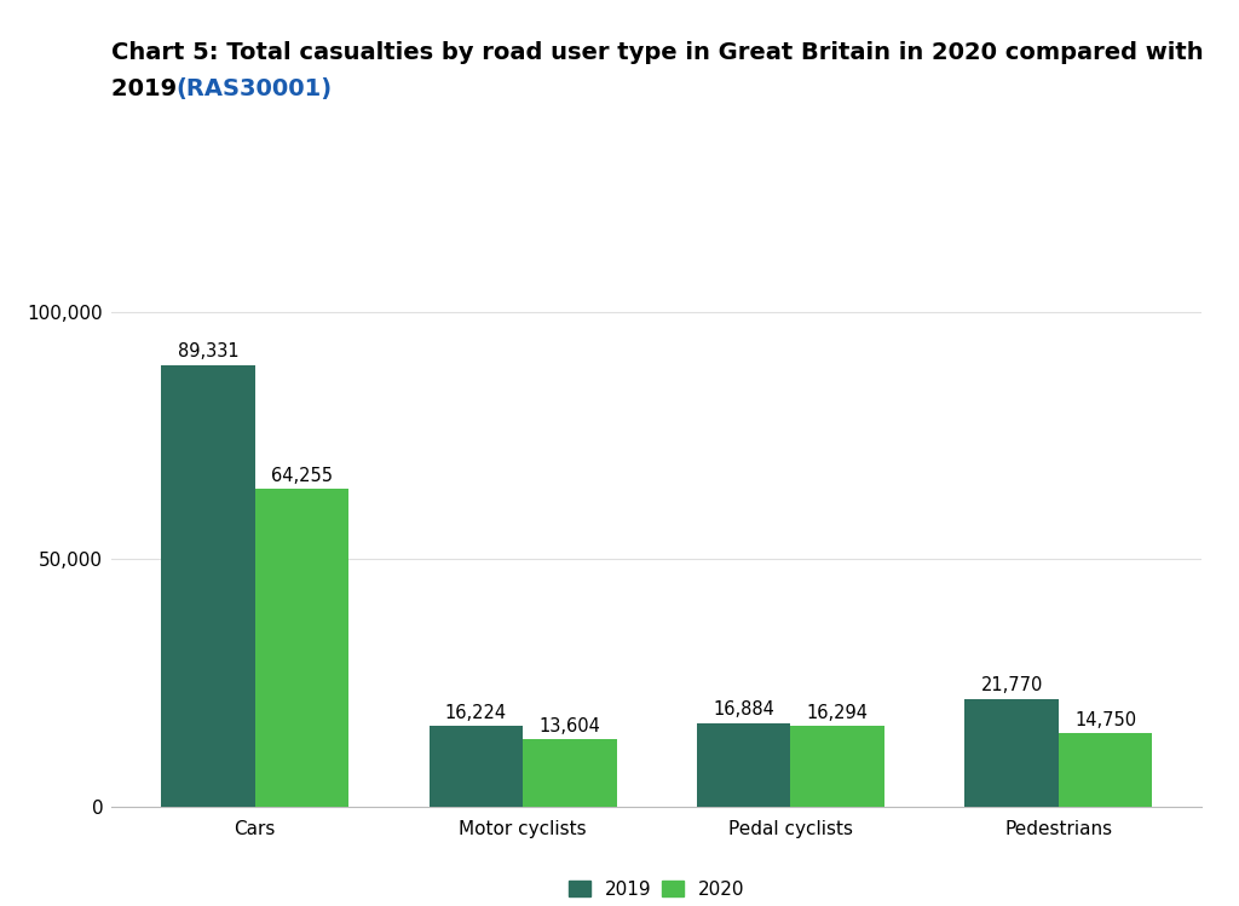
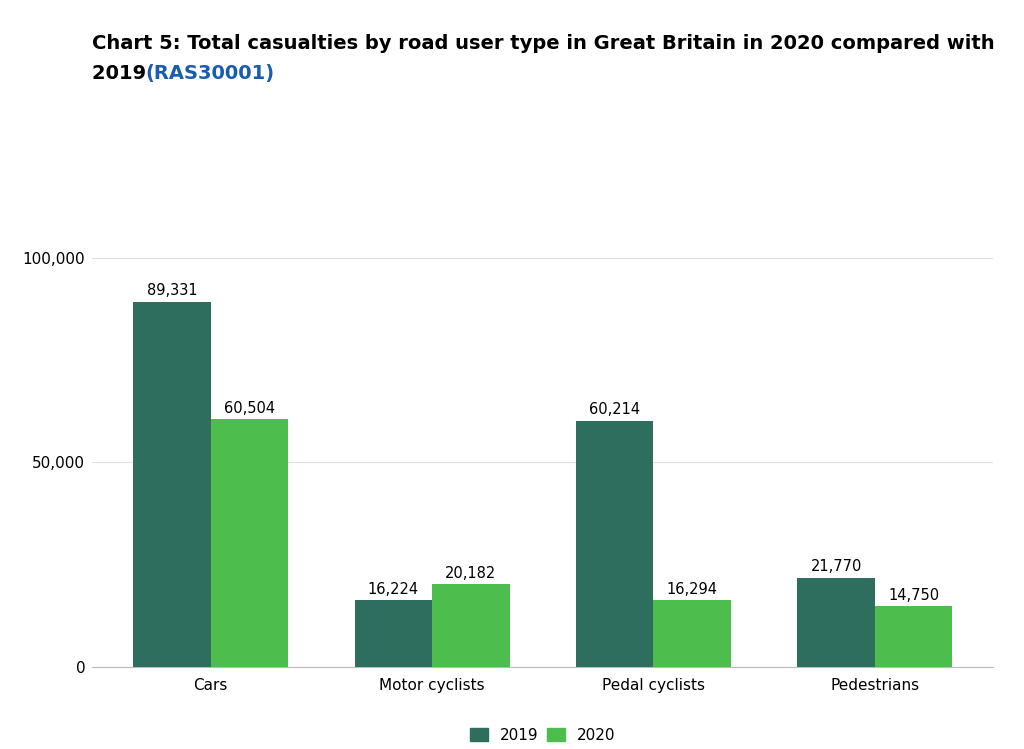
2020/Cars: 64,255 -> 60,504
2020/Motor cyclists: 13,604 -> 20,182
2019/Pedal cyclists: 16,884 -> 60,214
